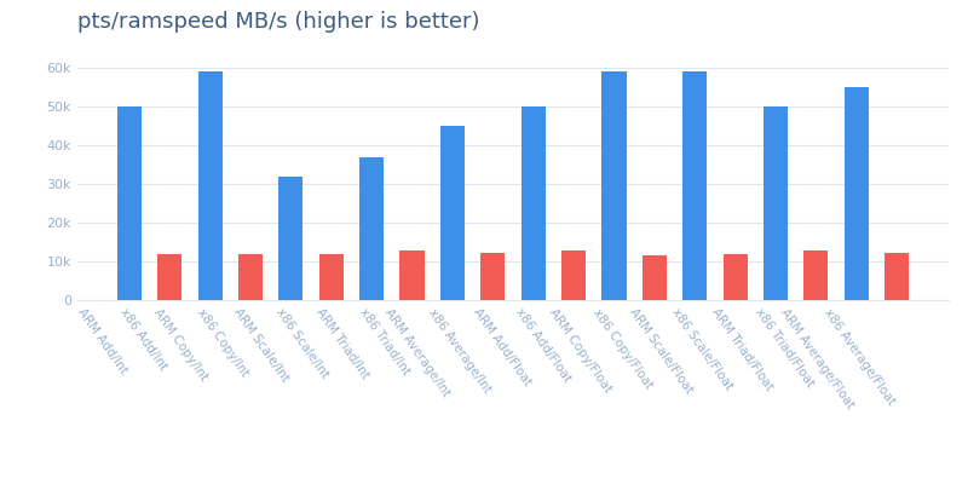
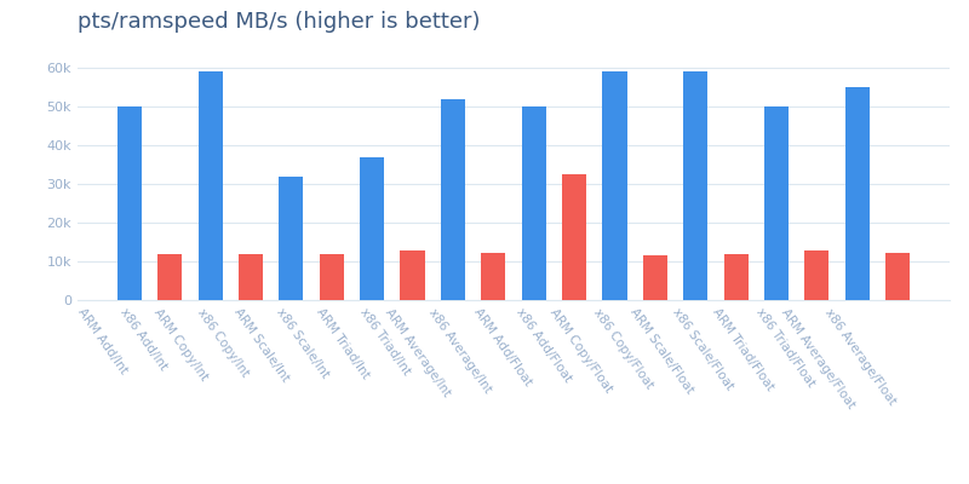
ARM Average/Int: 45.0k -> 52.0k
x86 Add/Float: 12.9k -> 32.5k
